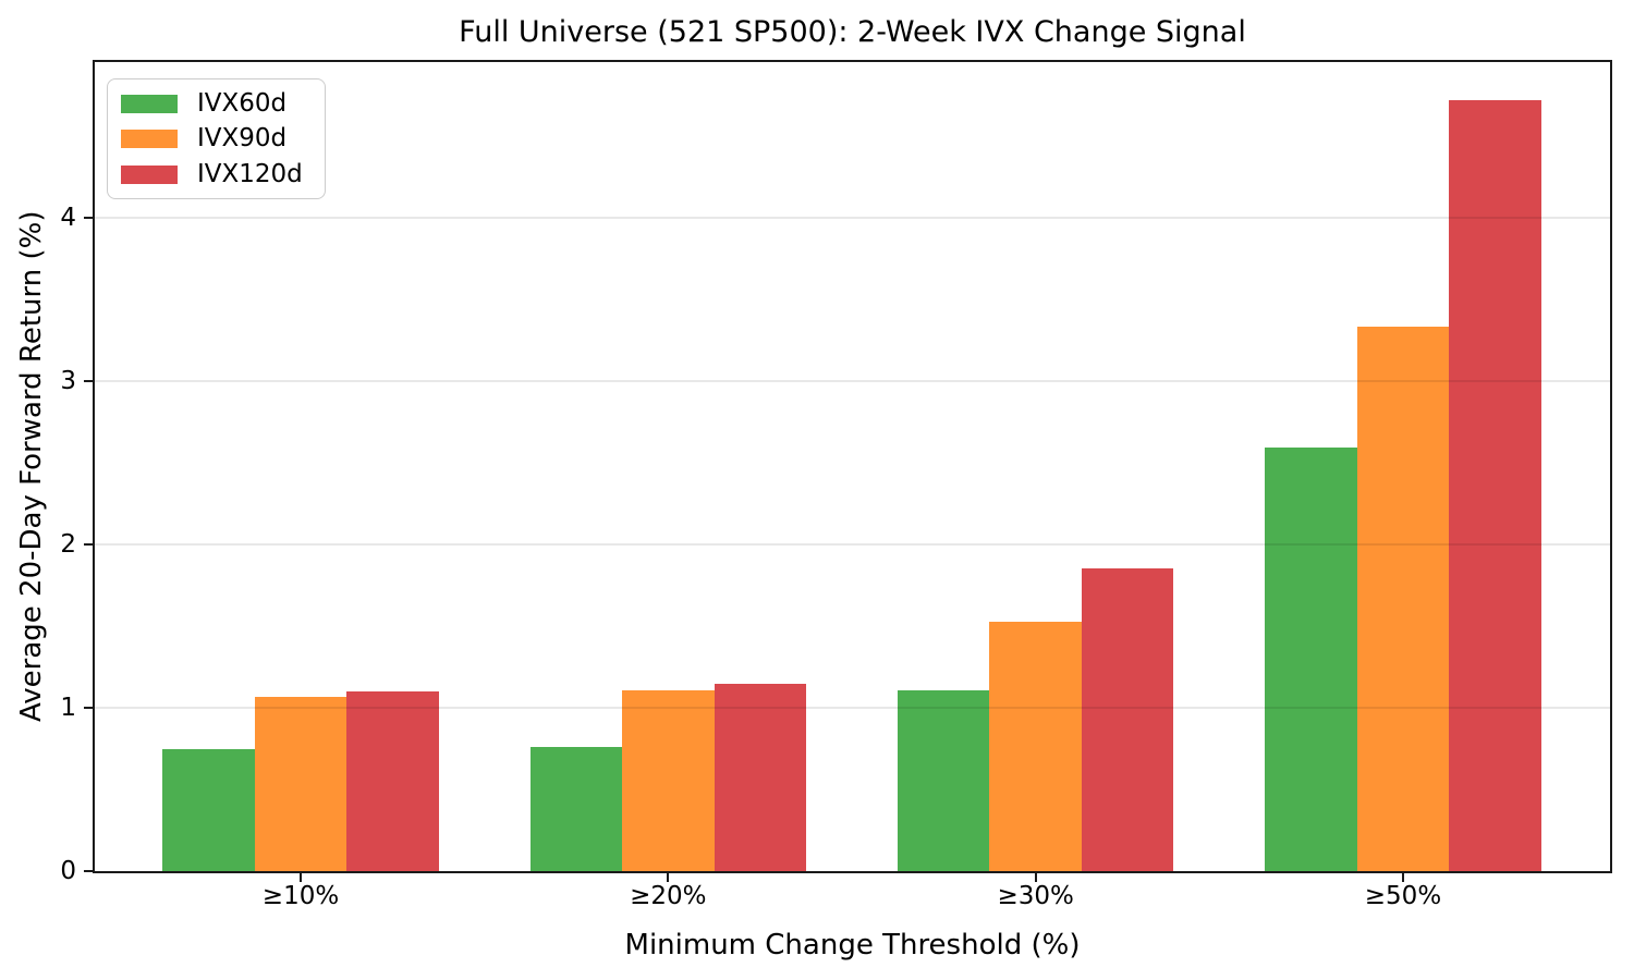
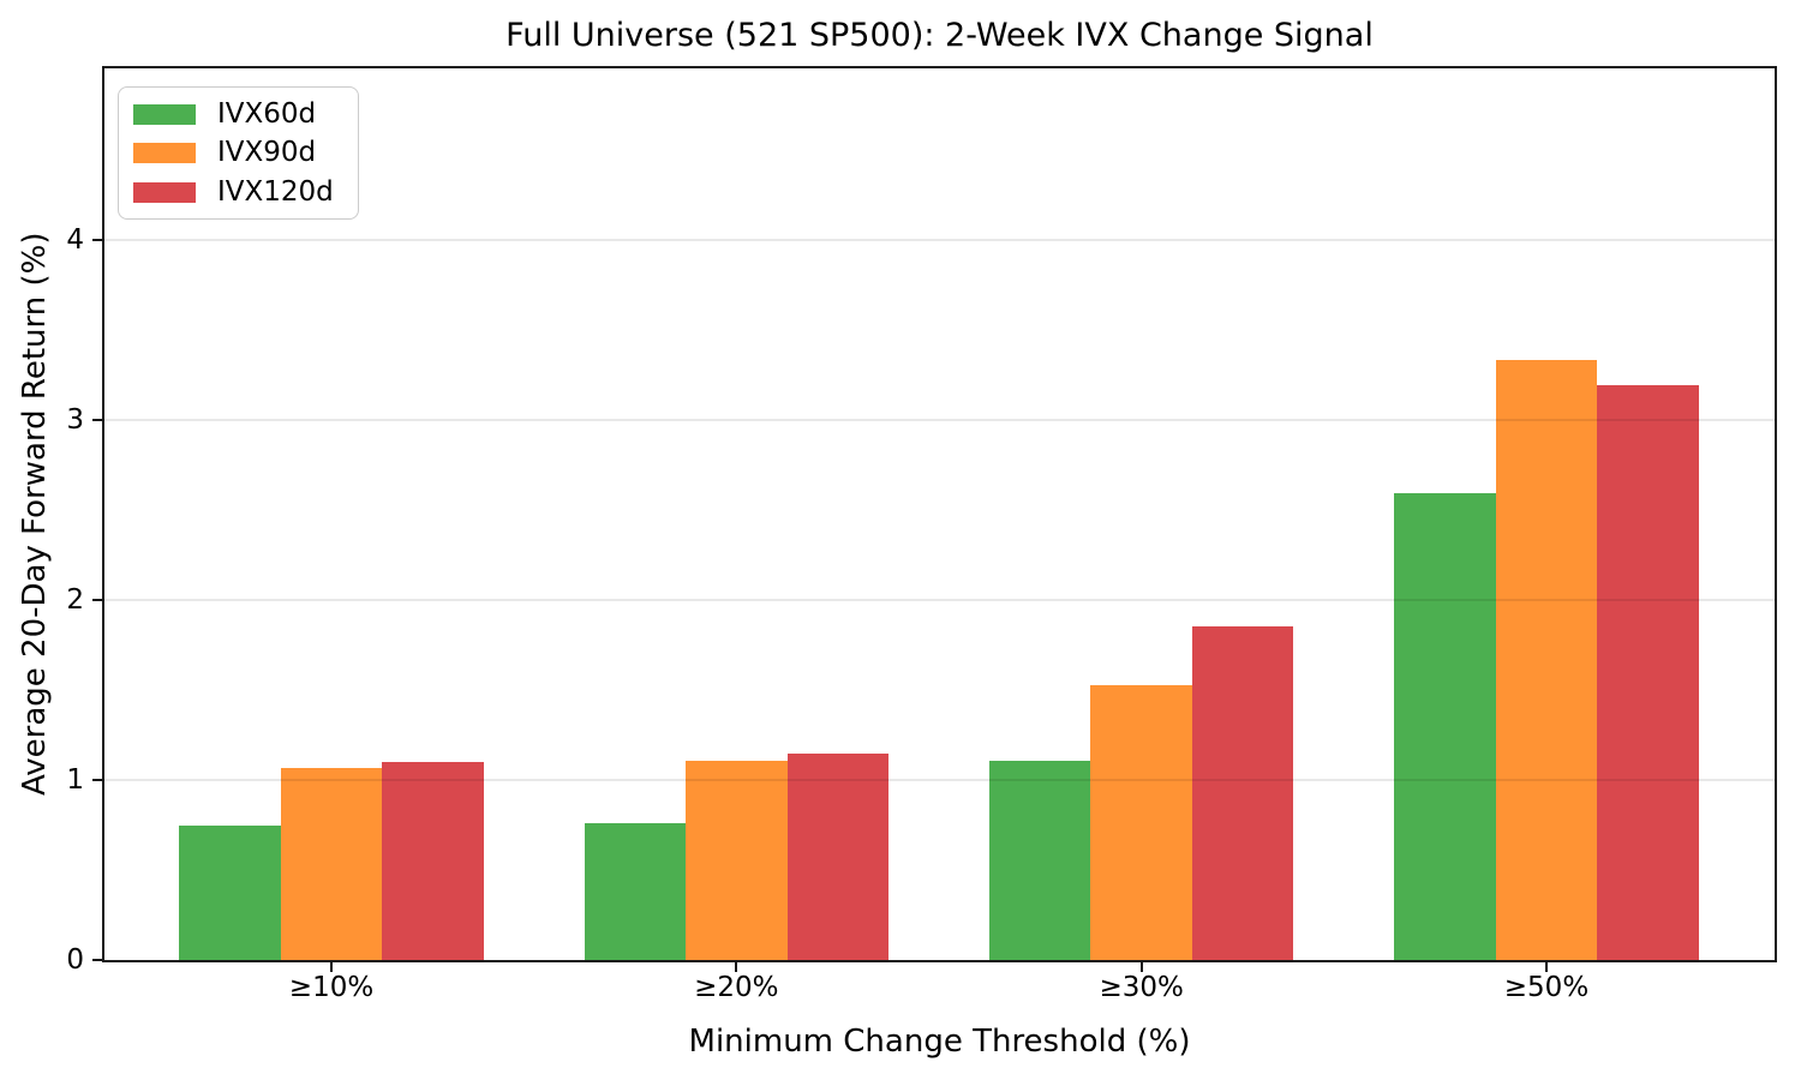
IVX120d/≥50%: 4.72 -> 3.19
